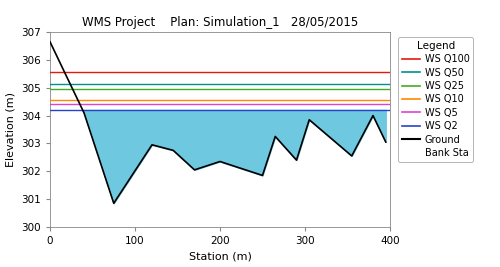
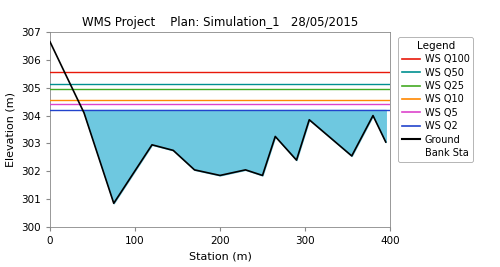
Ground/200: 302.35 -> 301.85
